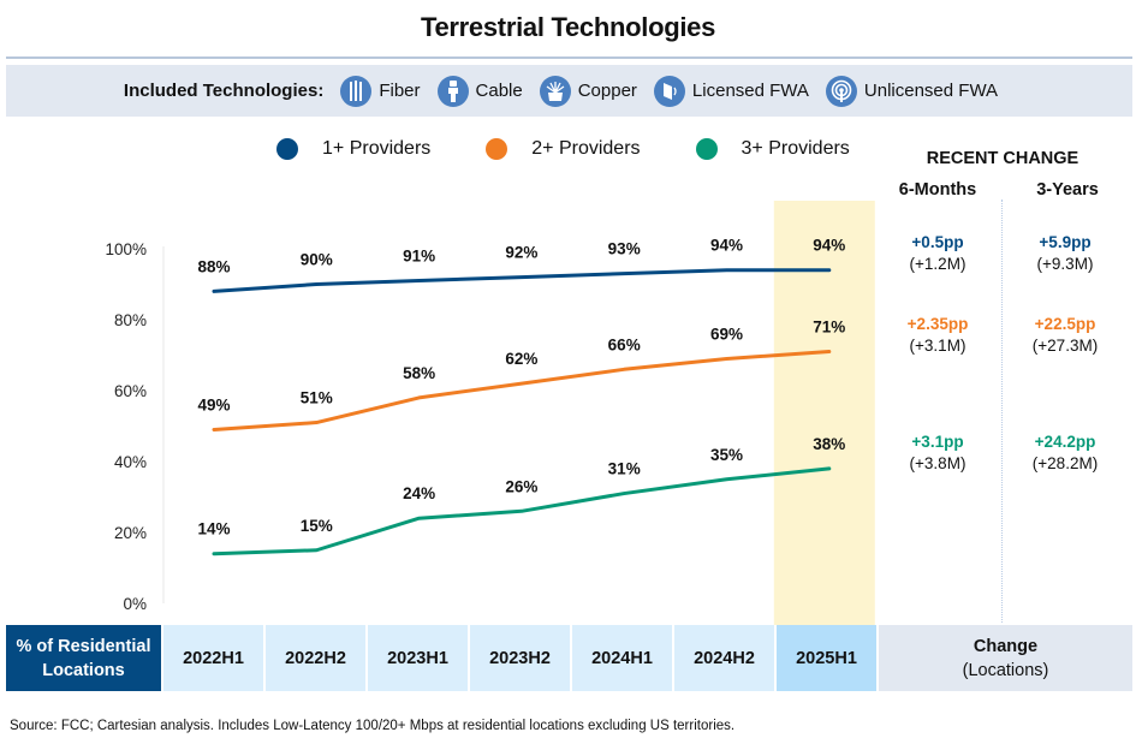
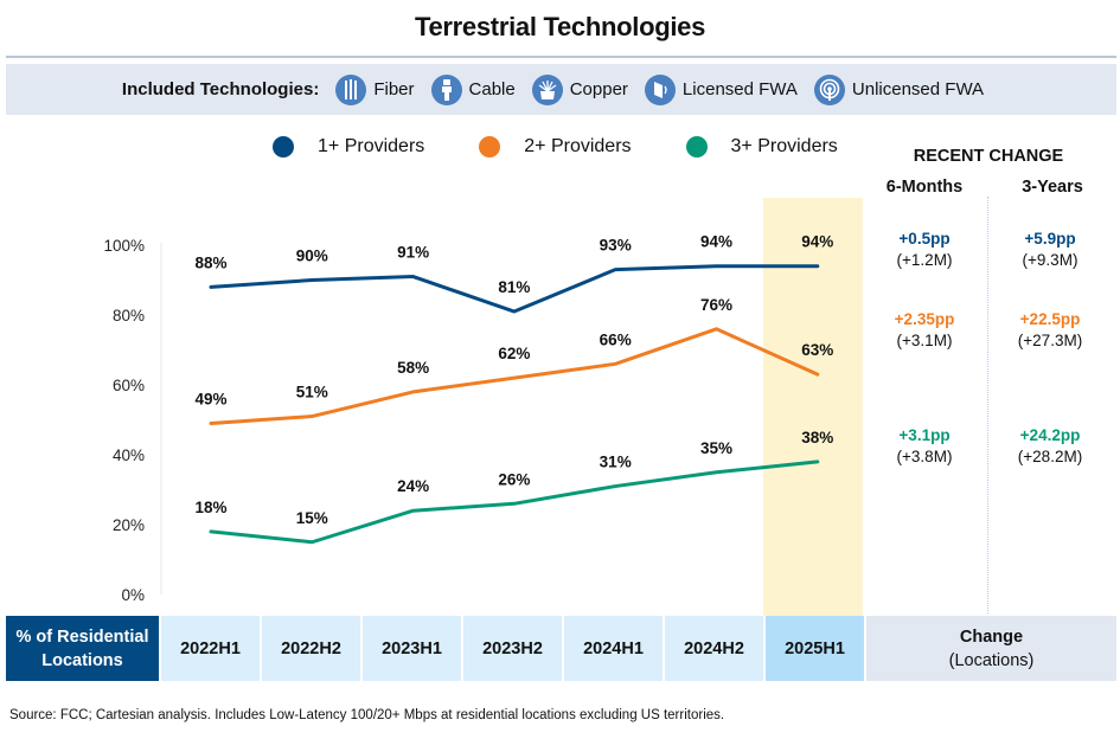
3+ Providers/2022H1: 14% -> 18%
1+ Providers/2023H2: 92% -> 81%
2+ Providers/2024H2: 69% -> 76%
2+ Providers/2025H1: 71% -> 63%
